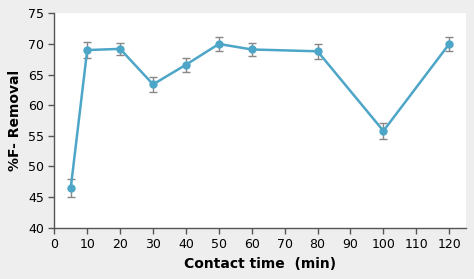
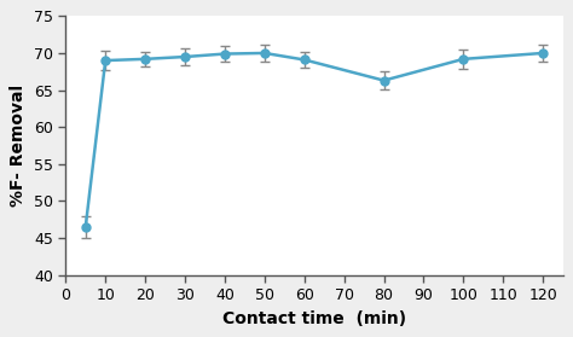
30: 63.4 -> 69.5
40: 66.6 -> 69.9
80: 68.8 -> 66.3
100: 55.8 -> 69.2
